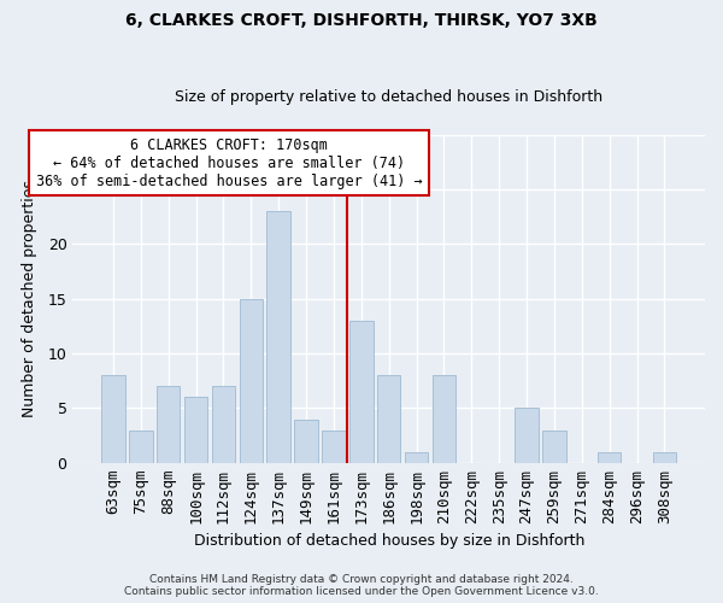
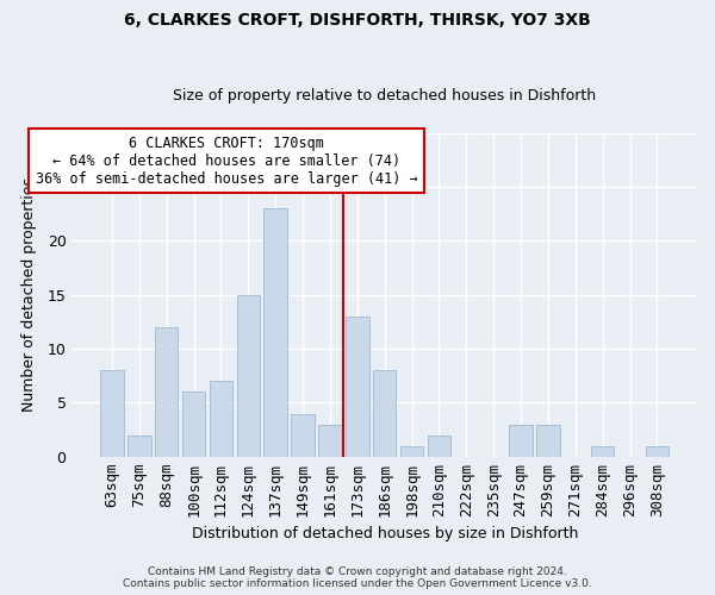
75sqm: 3 -> 2
88sqm: 7 -> 12
210sqm: 8 -> 2
247sqm: 5 -> 3
